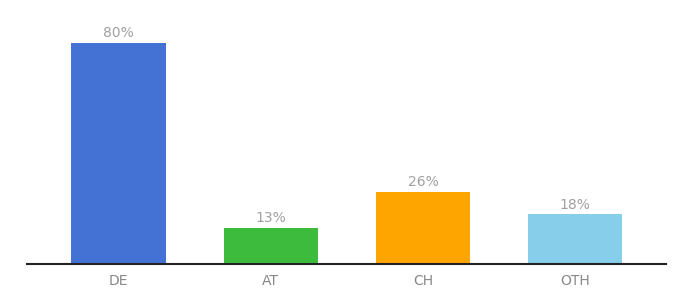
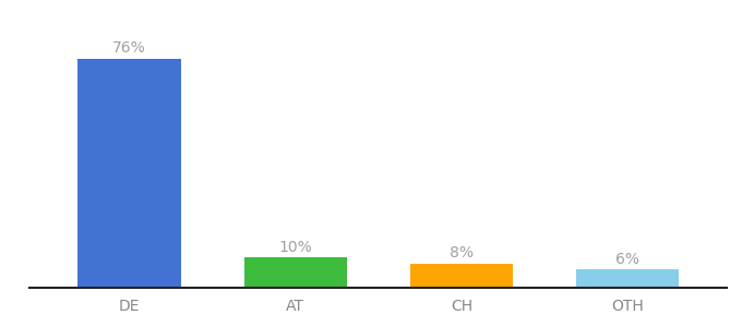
DE: 80% -> 76%
AT: 13% -> 10%
CH: 26% -> 8%
OTH: 18% -> 6%
